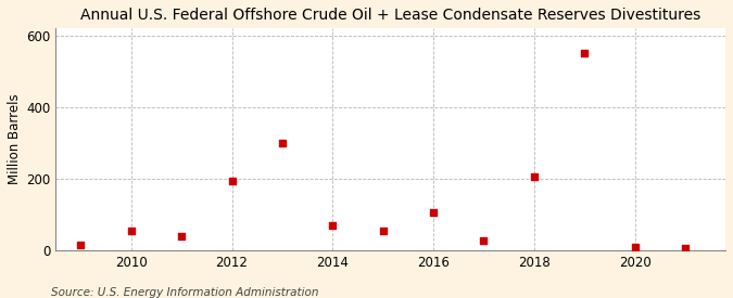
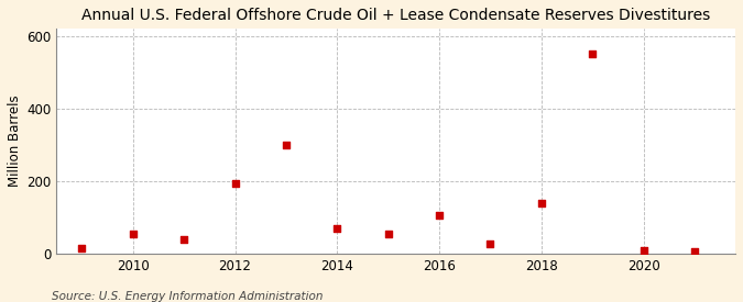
2018: 205 -> 138
